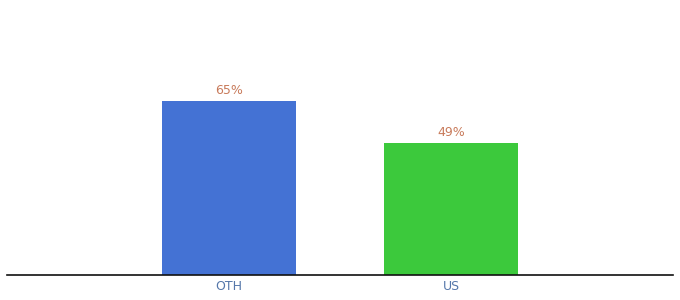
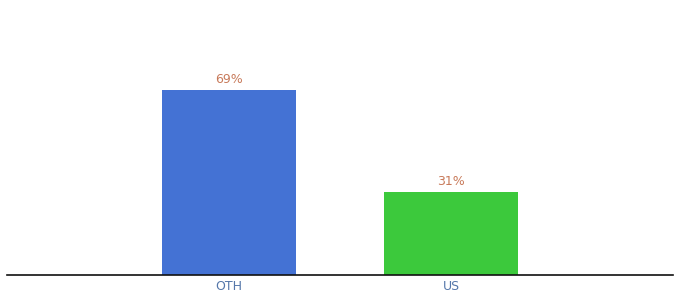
OTH: 65% -> 69%
US: 49% -> 31%
